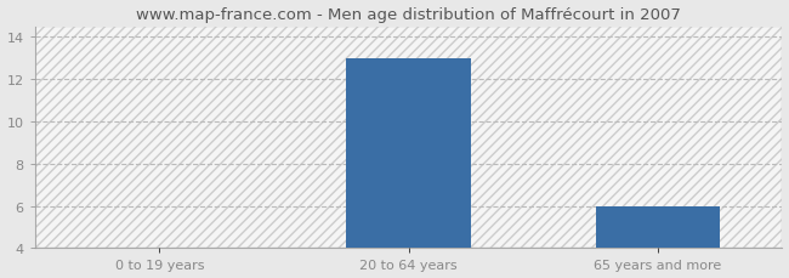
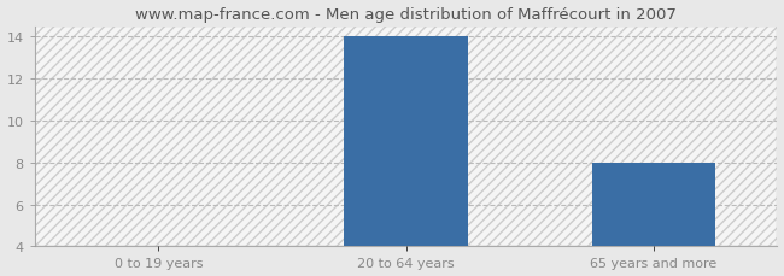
20 to 64 years: 13.0 -> 14.0
65 years and more: 6.0 -> 8.0
